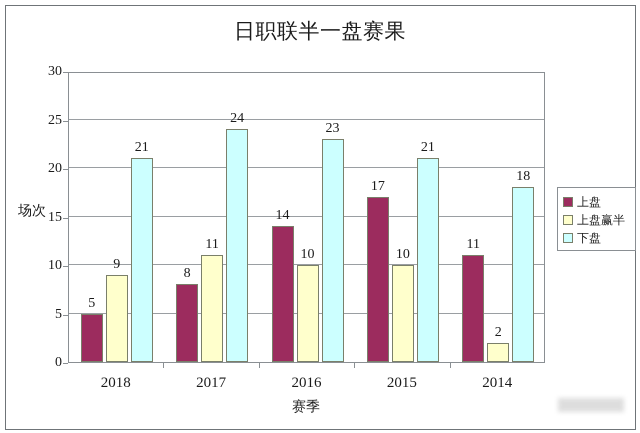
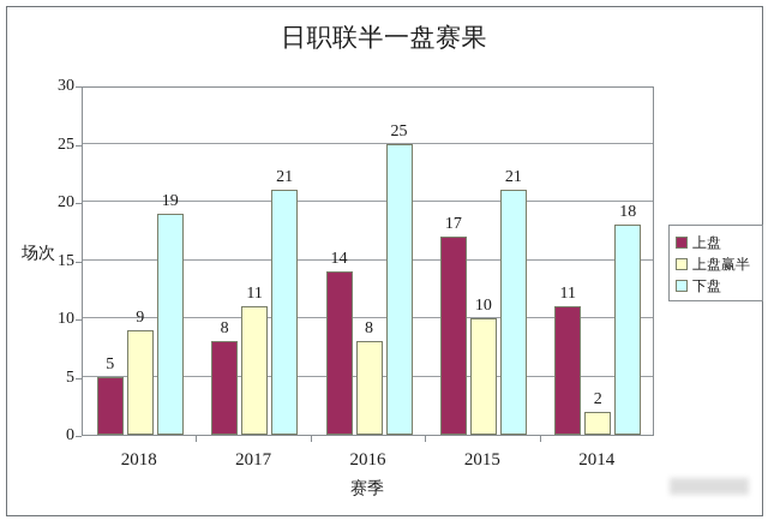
下盘/2018: 21 -> 19
下盘/2017: 24 -> 21
上盘赢半/2016: 10 -> 8
下盘/2016: 23 -> 25
